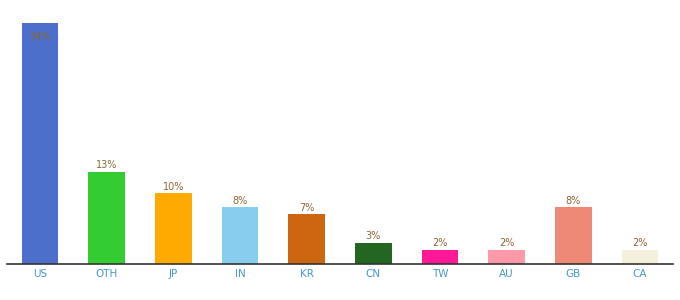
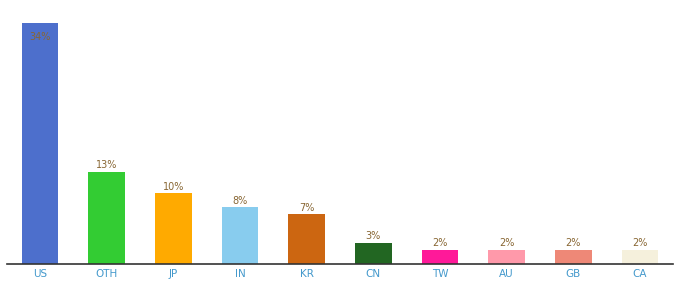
GB: 8% -> 2%
